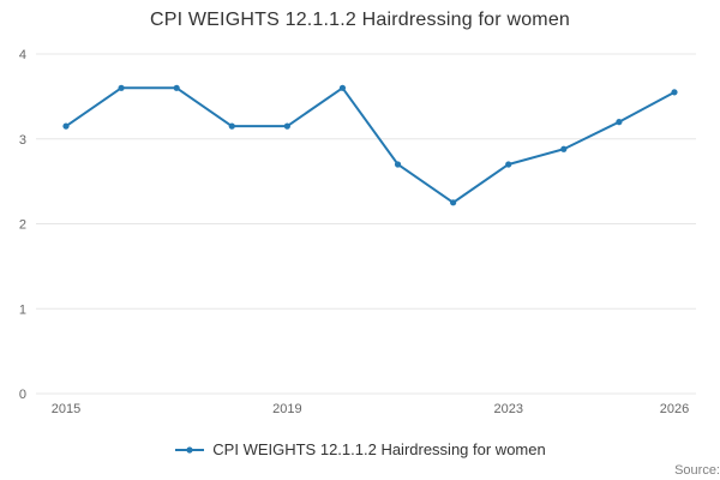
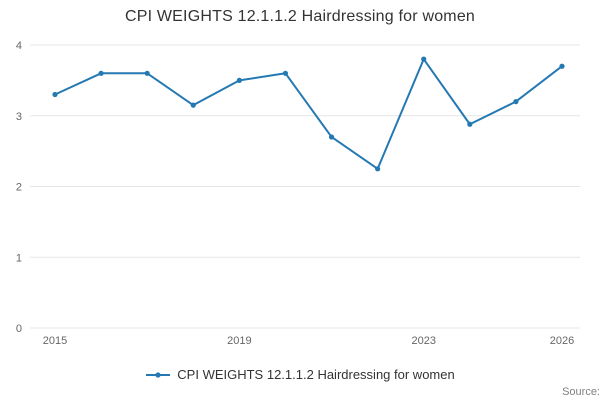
2015: 3.1 -> 3.3
2019: 3.1 -> 3.5
2023: 2.7 -> 3.8
2026: 3.5 -> 3.7
